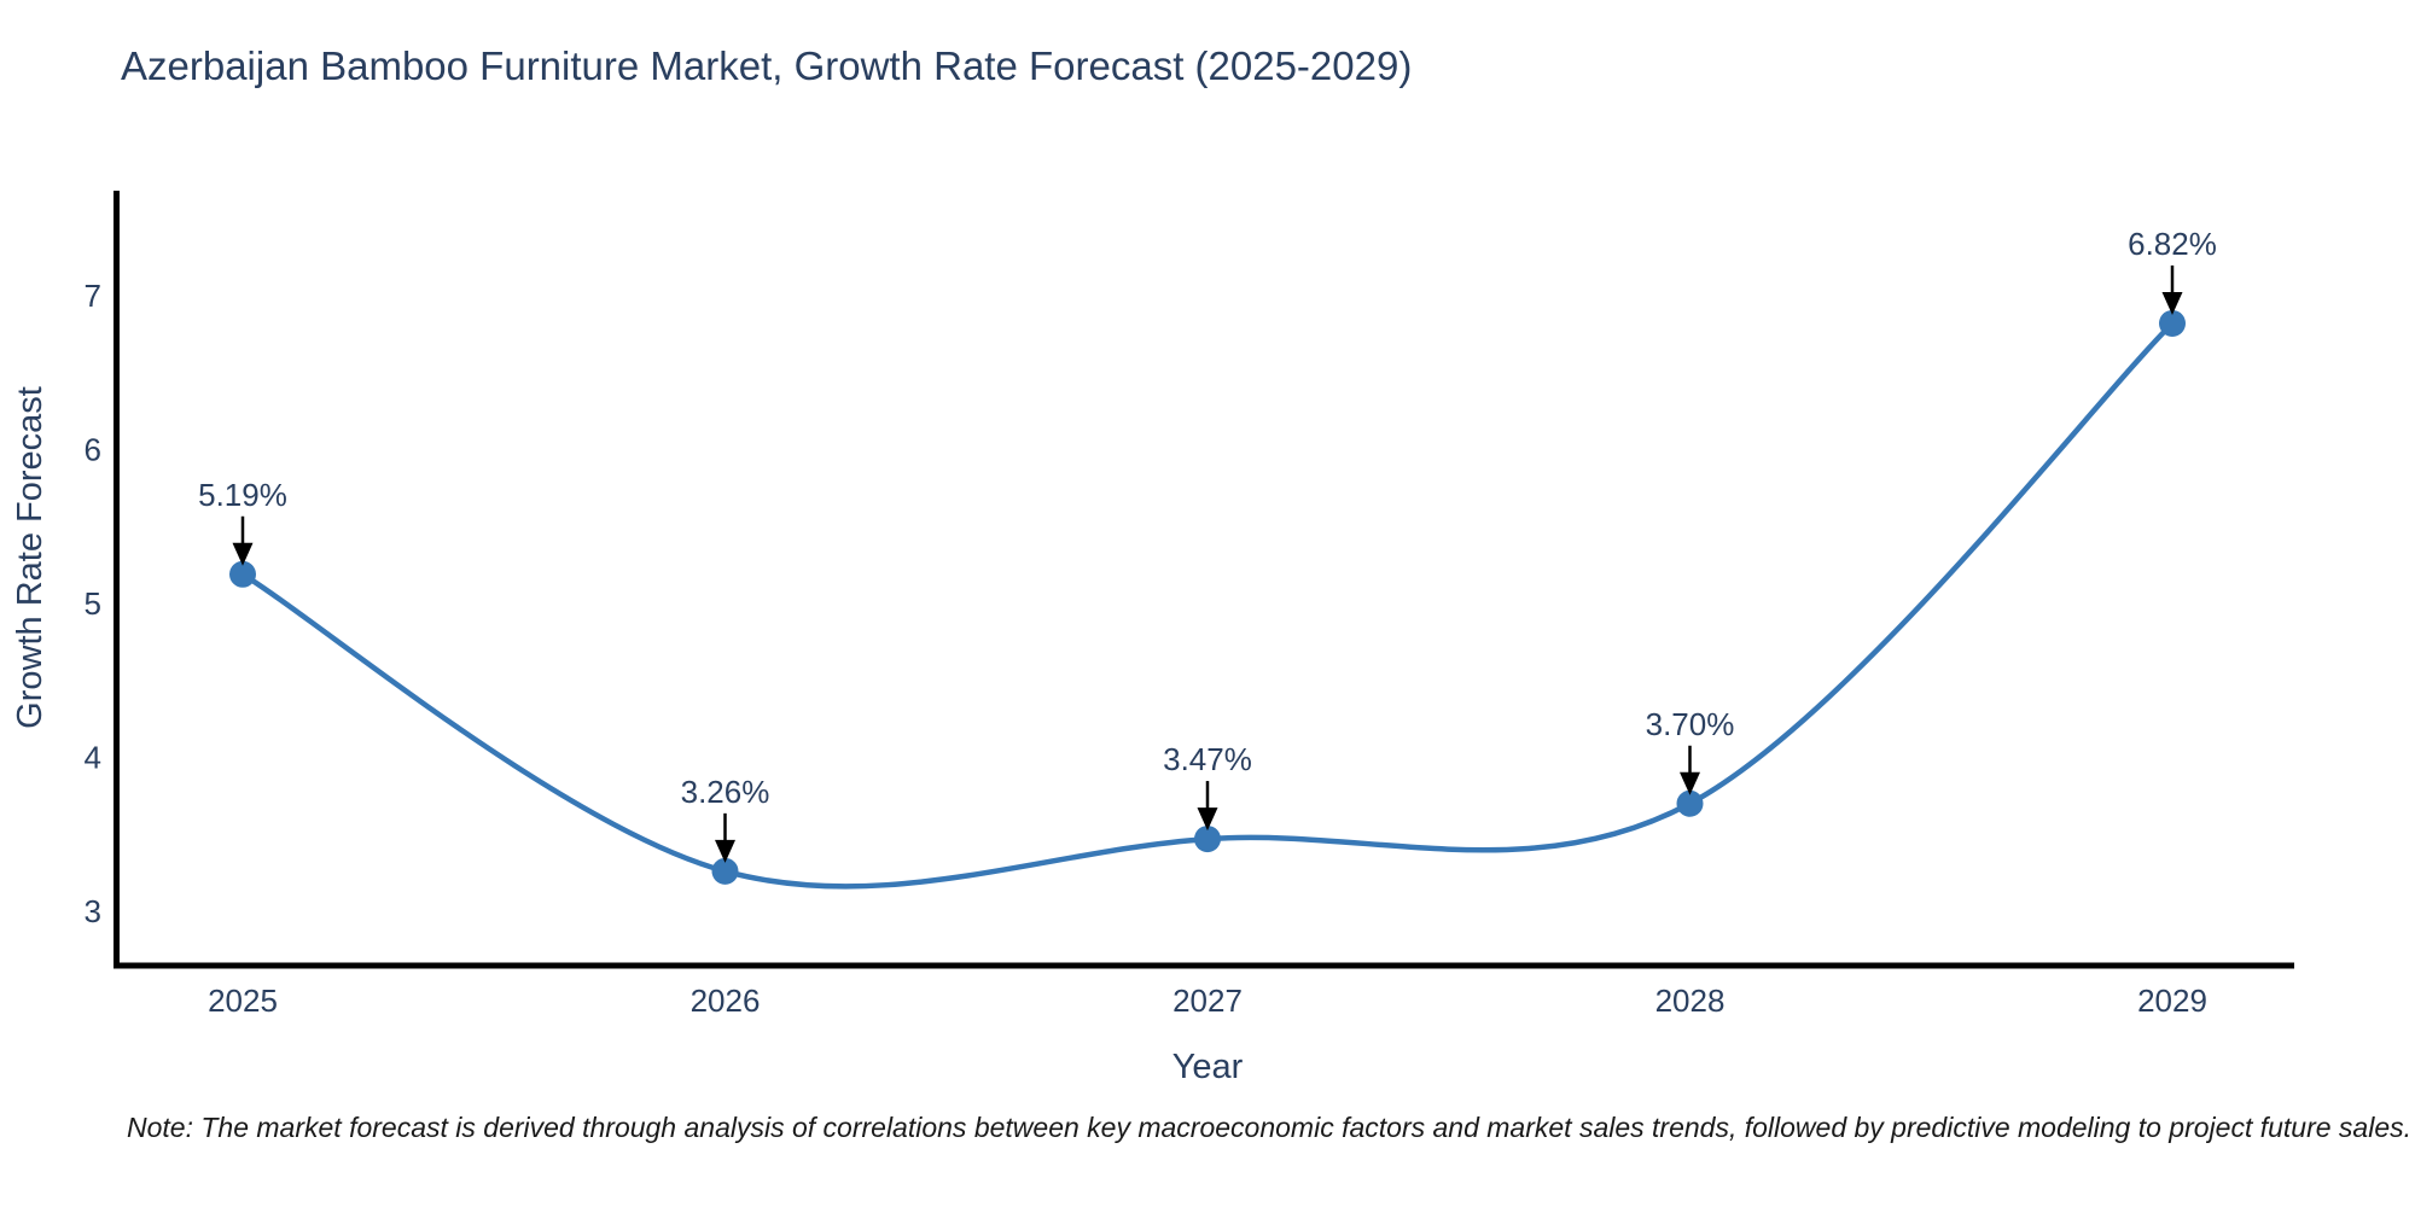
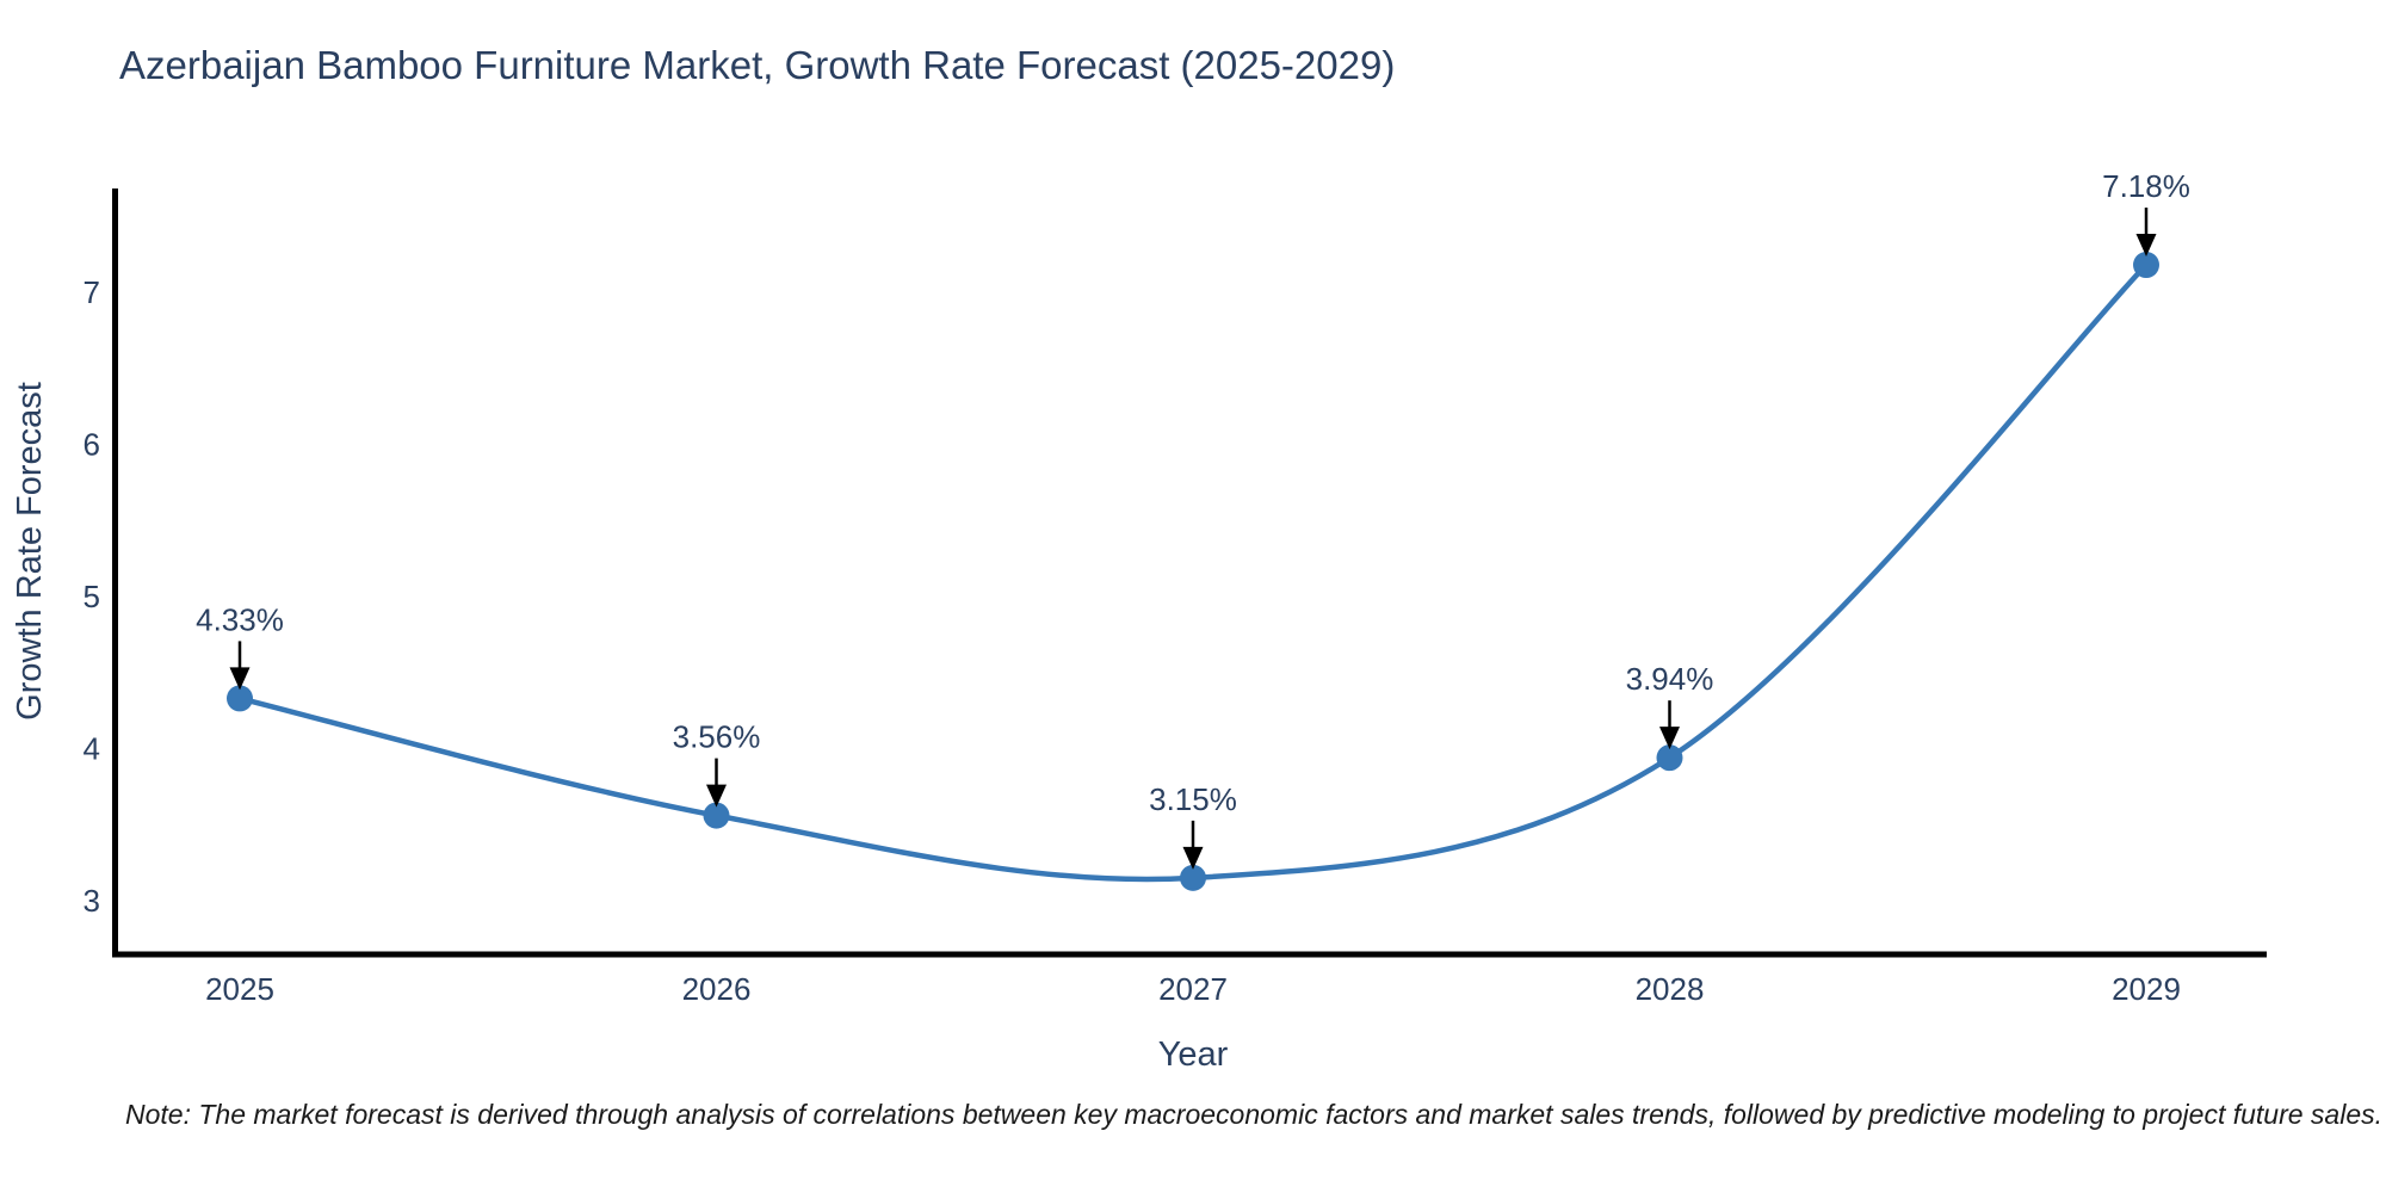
2025: 5.19% -> 4.33%
2026: 3.26% -> 3.56%
2027: 3.47% -> 3.15%
2028: 3.70% -> 3.94%
2029: 6.82% -> 7.18%
